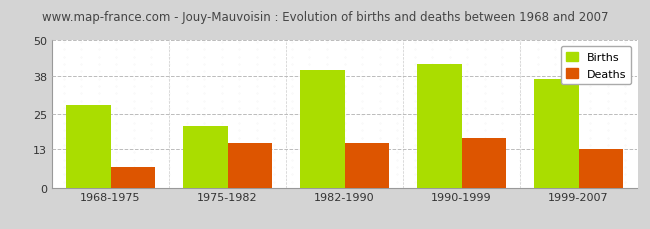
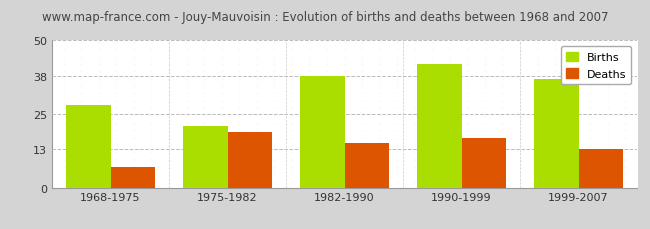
Deaths/1975-1982: 15 -> 19
Births/1982-1990: 40 -> 38
